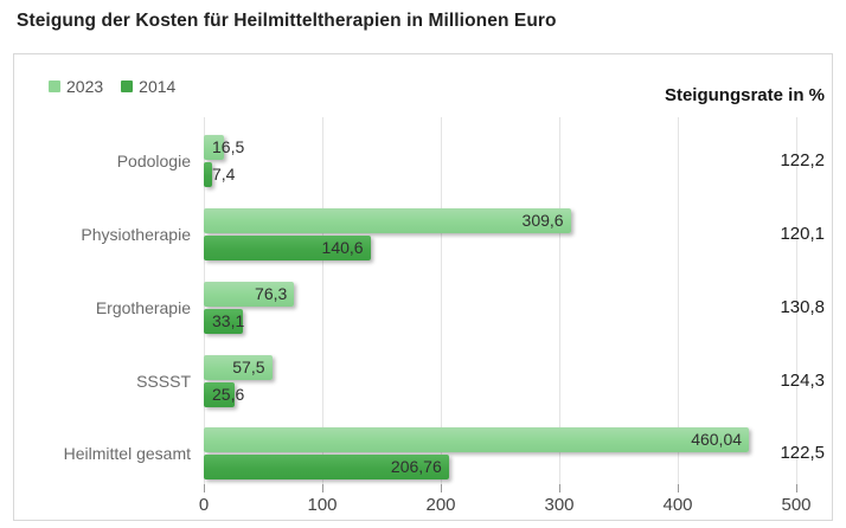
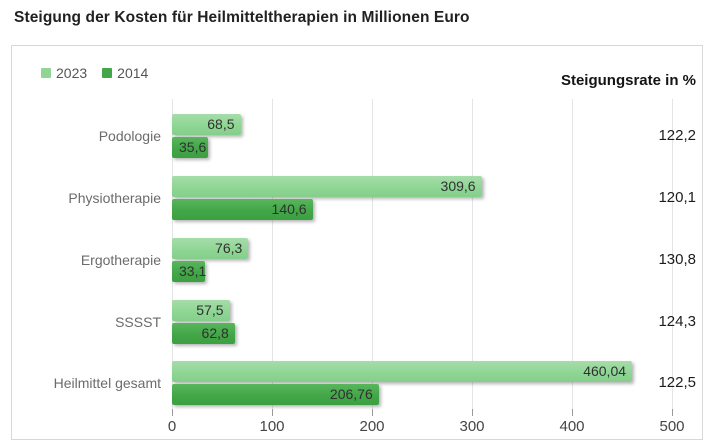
2023/Podologie: 16,5 -> 68,5
2014/Podologie: 7,4 -> 35,6
2014/SSSST: 25,6 -> 62,8
